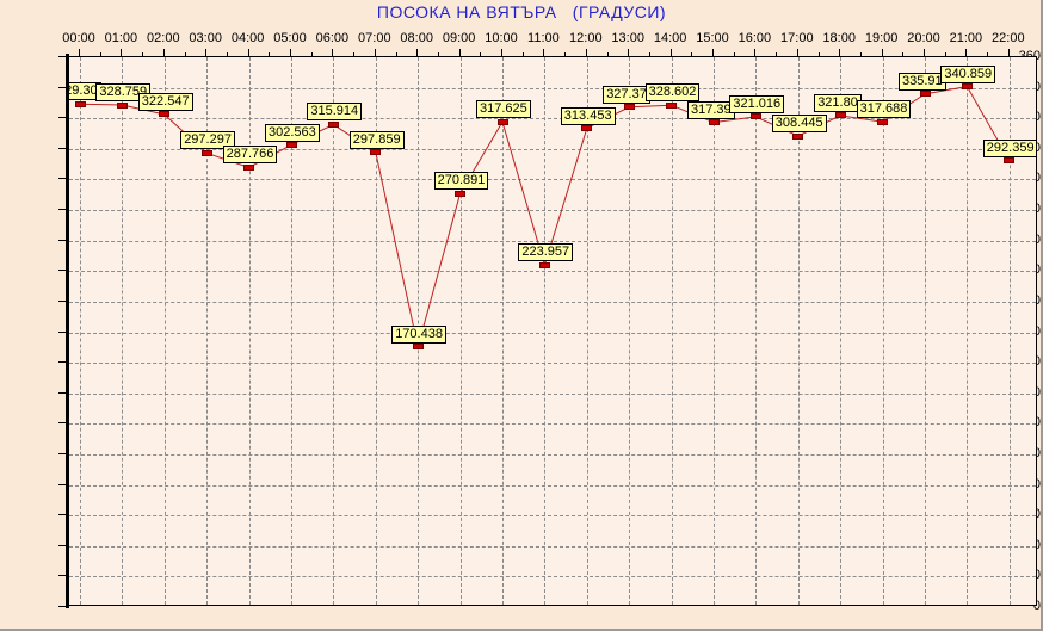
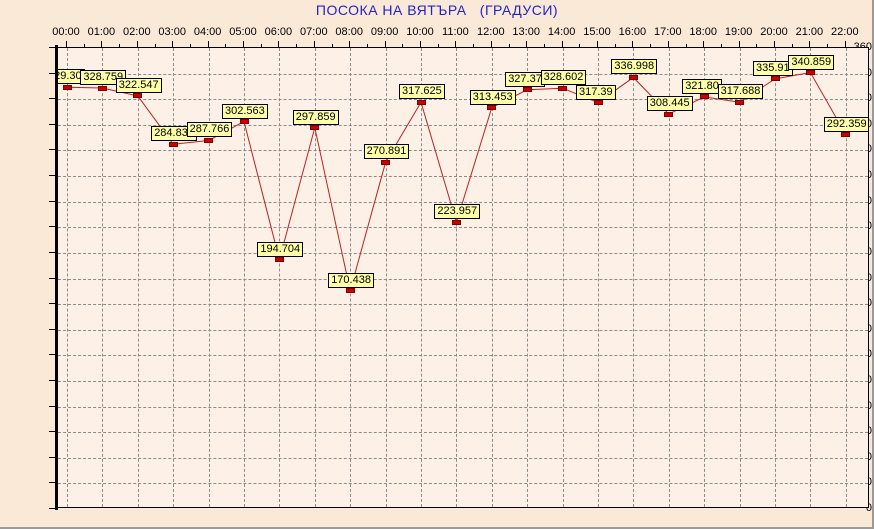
03:00: 297.297 -> 284.837
06:00: 315.914 -> 194.704
16:00: 321.016 -> 336.998
